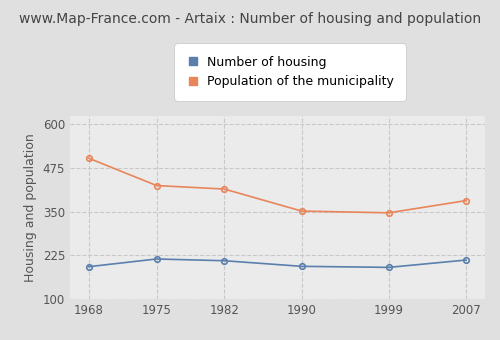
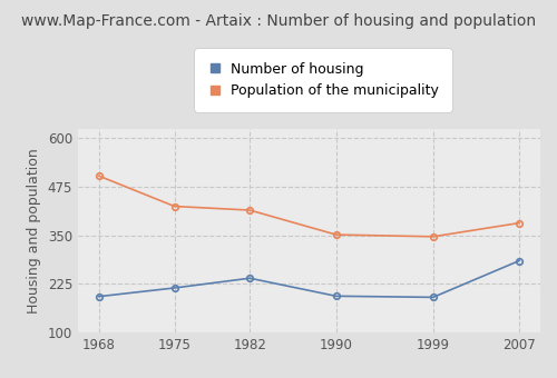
Number of housing/1982: 210 -> 240
Number of housing/2007: 212 -> 285
